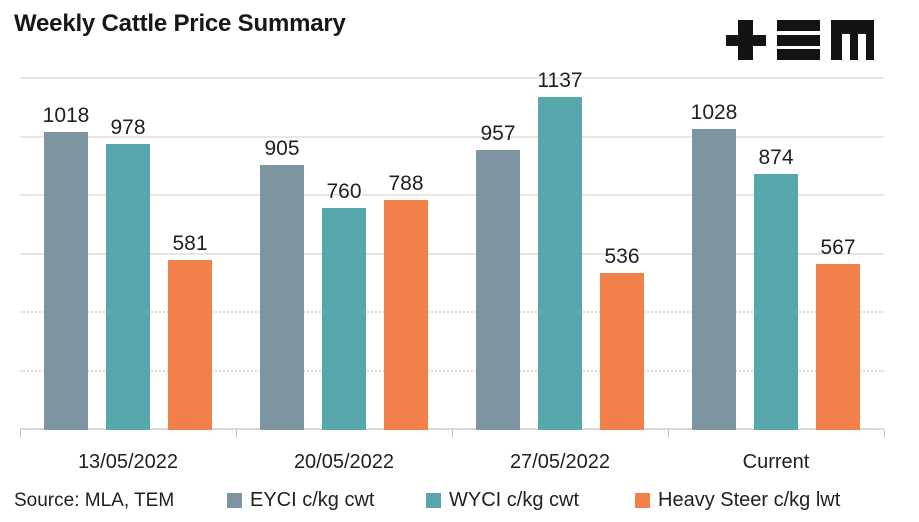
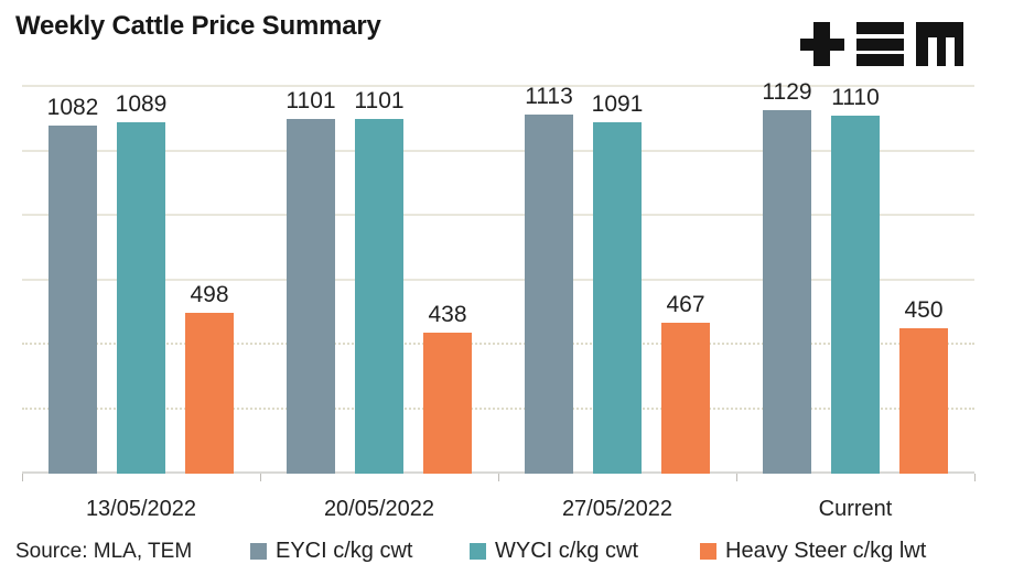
EYCI c/kg cwt/13/05/2022: 1018 -> 1082
WYCI c/kg cwt/13/05/2022: 978 -> 1089
Heavy Steer c/kg lwt/13/05/2022: 581 -> 498
EYCI c/kg cwt/20/05/2022: 905 -> 1101
WYCI c/kg cwt/20/05/2022: 760 -> 1101
Heavy Steer c/kg lwt/20/05/2022: 788 -> 438
EYCI c/kg cwt/27/05/2022: 957 -> 1113
WYCI c/kg cwt/27/05/2022: 1137 -> 1091
Heavy Steer c/kg lwt/27/05/2022: 536 -> 467
EYCI c/kg cwt/Current: 1028 -> 1129
WYCI c/kg cwt/Current: 874 -> 1110
Heavy Steer c/kg lwt/Current: 567 -> 450
